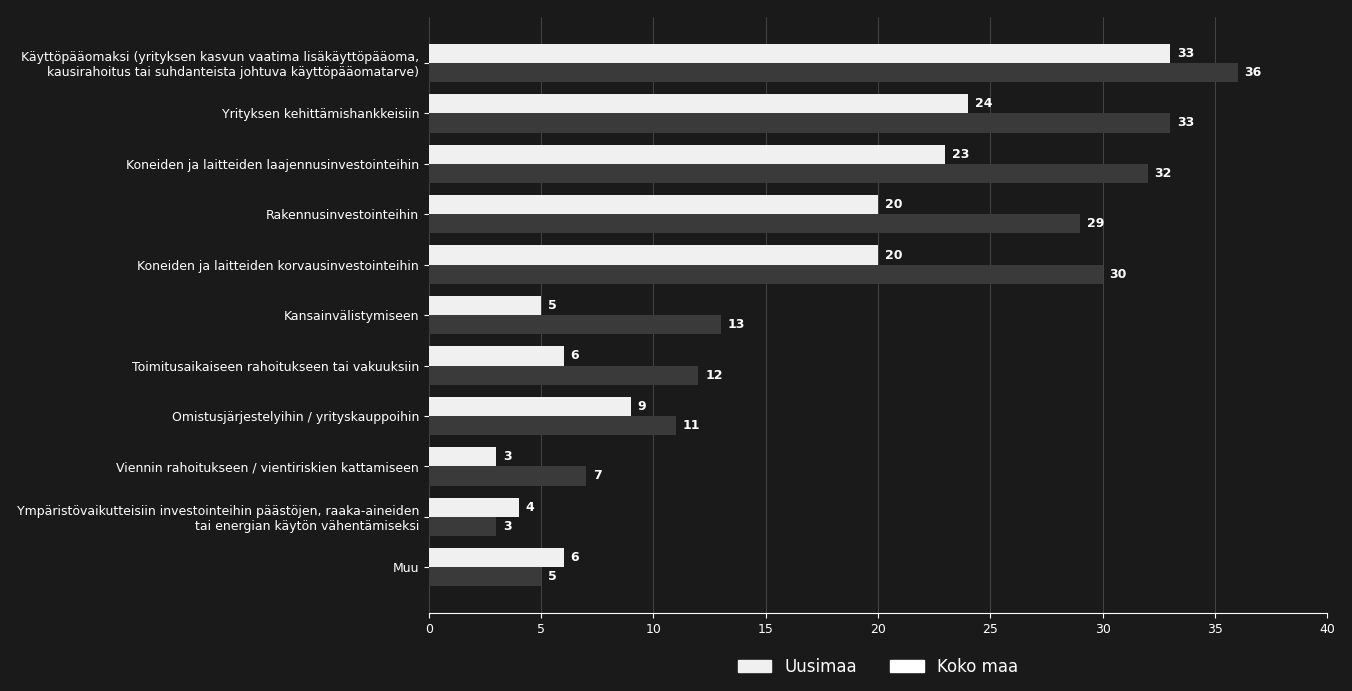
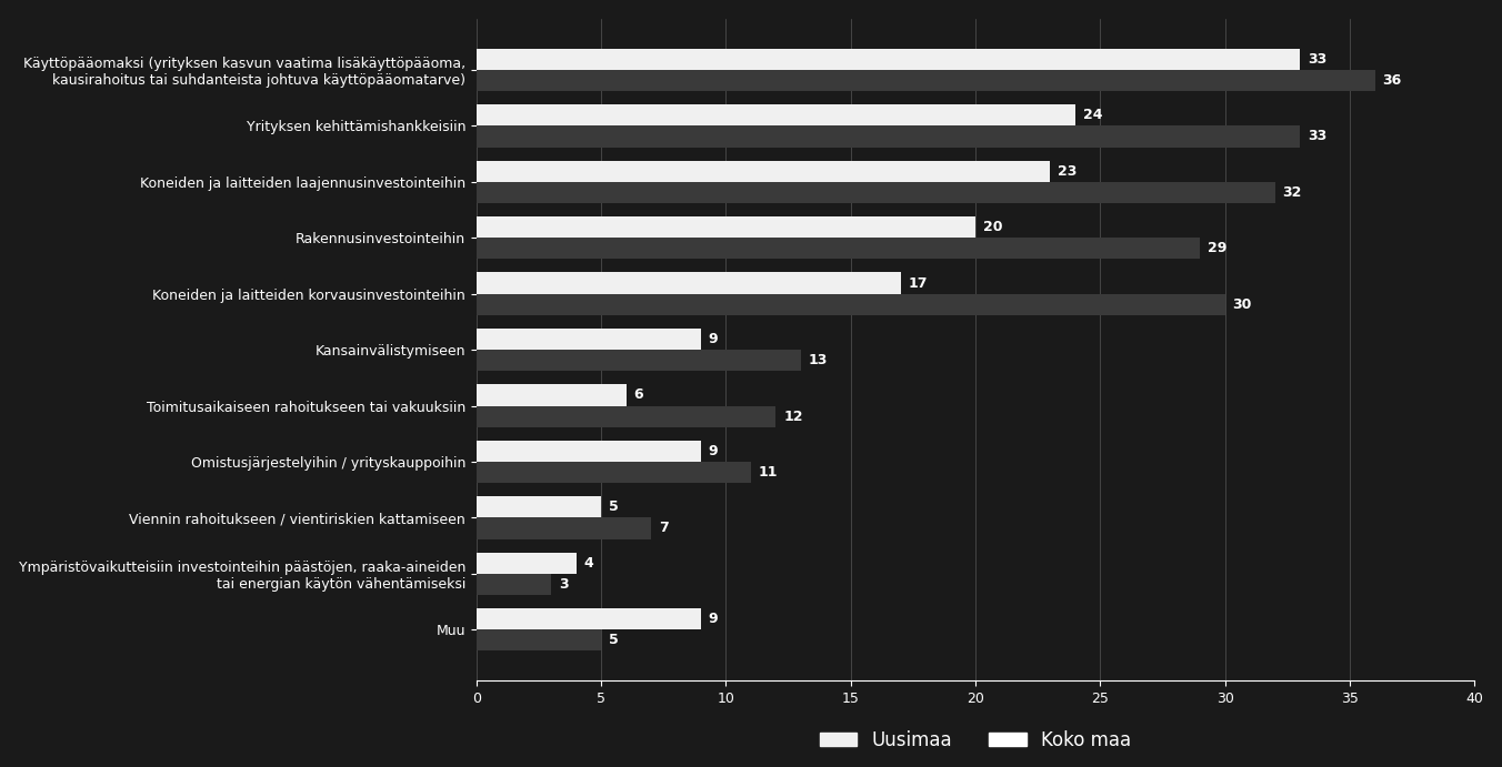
Uusimaa/Koneiden ja laitteiden korvausinvestointeihin: 20 -> 17
Uusimaa/Kansainvälistymiseen: 5 -> 9
Uusimaa/Viennin rahoitukseen / vientiriskien kattamiseen: 3 -> 5
Uusimaa/Muu: 6 -> 9
